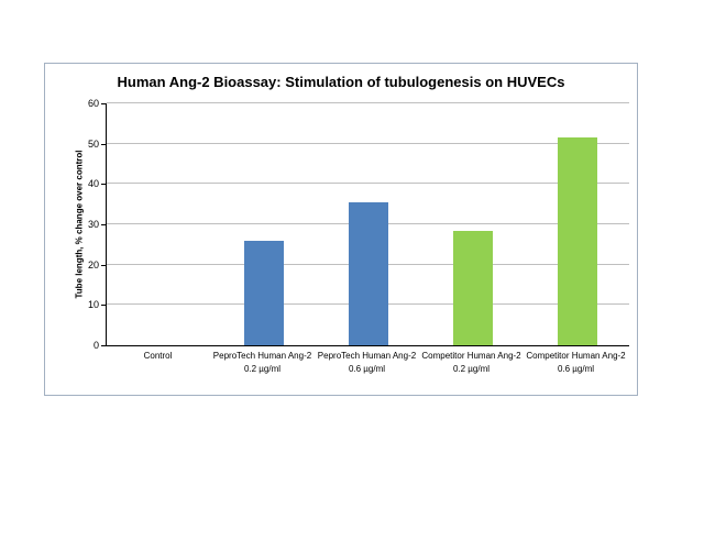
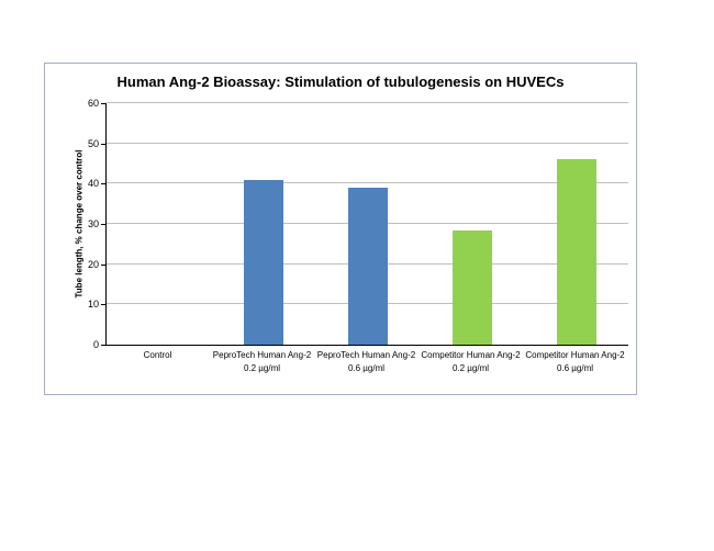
PeproTech Human Ang-2 0.2 µg/ml: 26 -> 41
PeproTech Human Ang-2 0.6 µg/ml: 36 -> 39
Competitor Human Ang-2 0.6 µg/ml: 52 -> 46
